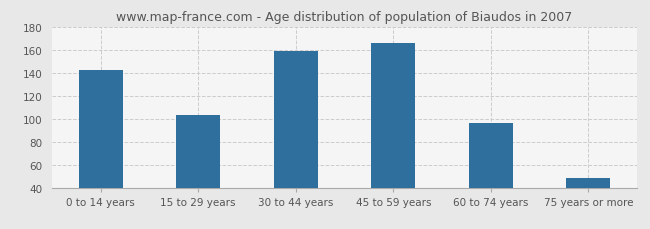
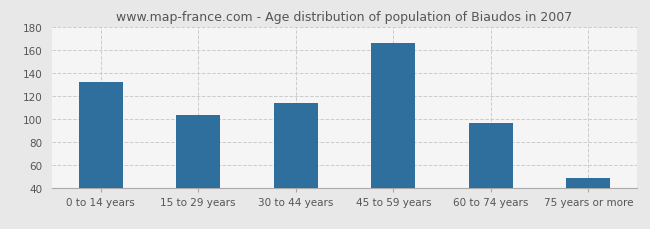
0 to 14 years: 142 -> 132
30 to 44 years: 159 -> 114
